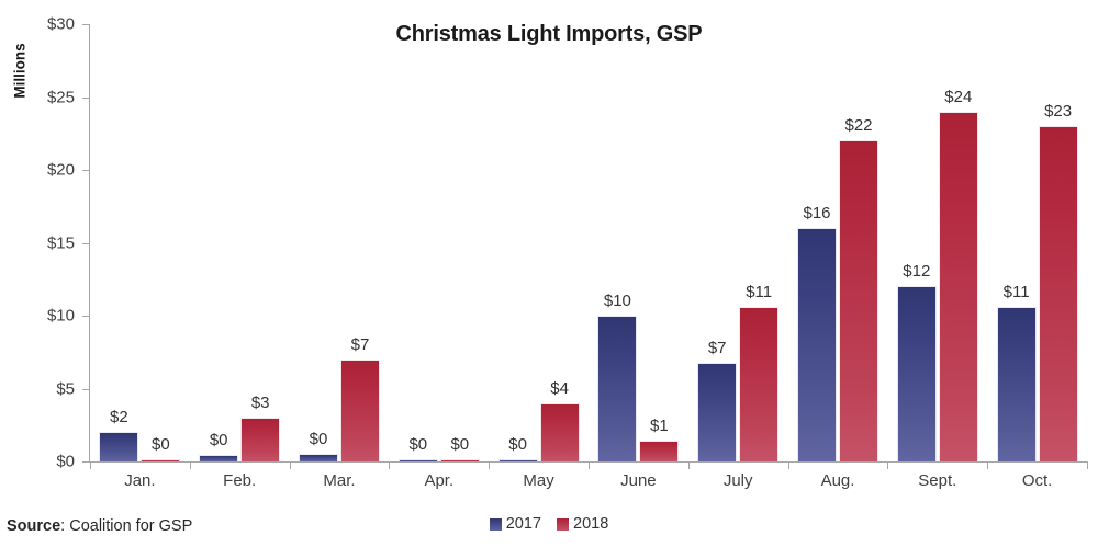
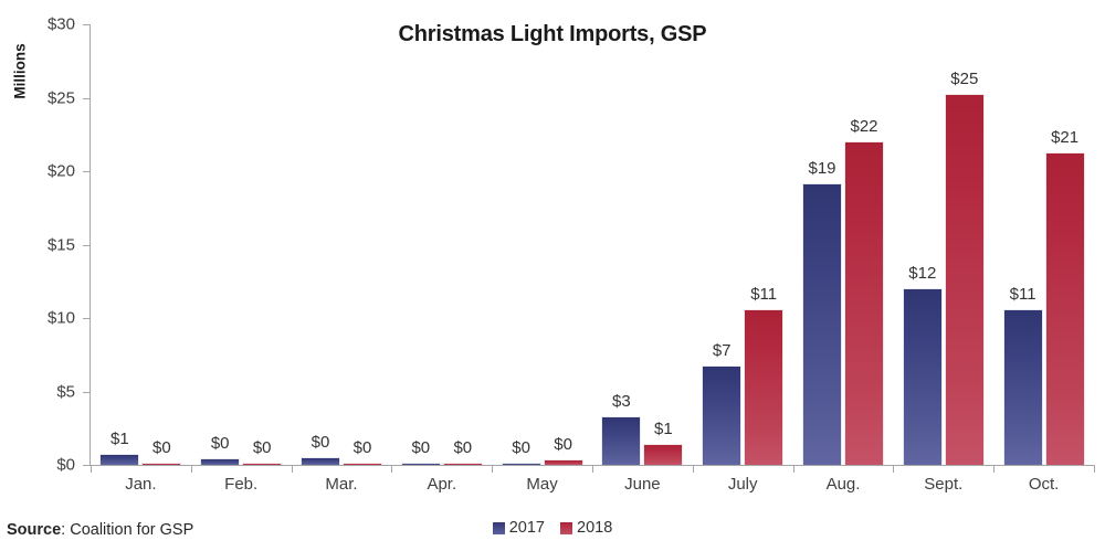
2017/Jan.: $2 -> $1
2018/Feb.: $3 -> $0
2018/Mar.: $7 -> $0
2018/May: $4 -> $0
2017/June: $10 -> $3
2017/Aug.: $16 -> $19
2018/Sept.: $24 -> $25
2018/Oct.: $23 -> $21
